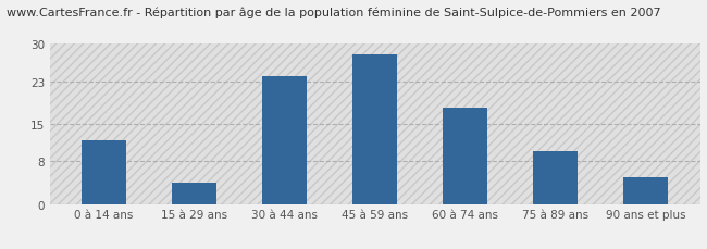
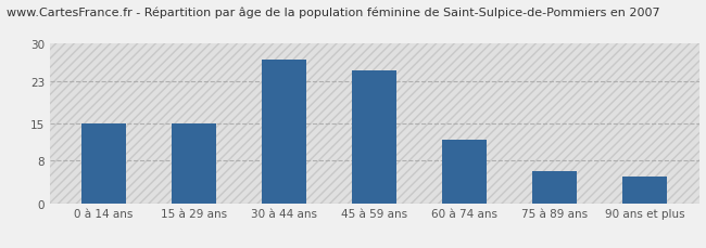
0 à 14 ans: 12 -> 15
15 à 29 ans: 4 -> 15
30 à 44 ans: 24 -> 27
45 à 59 ans: 28 -> 25
60 à 74 ans: 18 -> 12
75 à 89 ans: 10 -> 6
